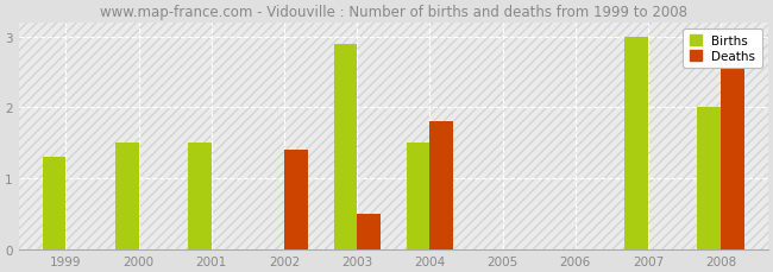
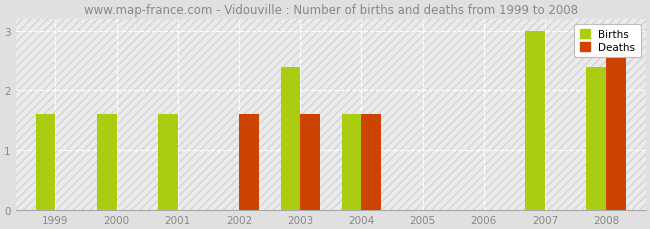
Births/1999: 1.3 -> 1.6
Births/2000: 1.5 -> 1.6
Births/2001: 1.5 -> 1.6
Deaths/2002: 1.4 -> 1.6
Births/2003: 2.9 -> 2.4
Deaths/2003: 0.5 -> 1.6
Births/2004: 1.5 -> 1.6
Deaths/2004: 1.8 -> 1.6
Births/2008: 2.0 -> 2.4
